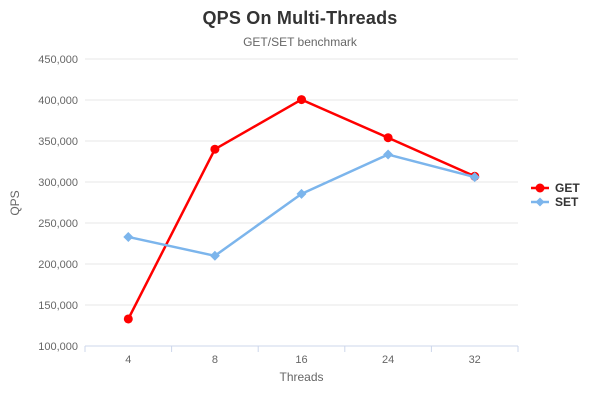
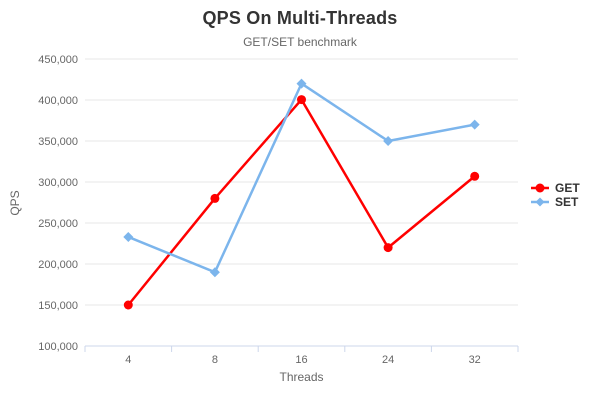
GET/4: 130000 -> 150000
GET/8: 340000 -> 280000
SET/8: 210000 -> 190000
SET/16: 290000 -> 420000
GET/24: 350000 -> 220000
SET/24: 330000 -> 350000
SET/32: 310000 -> 370000
